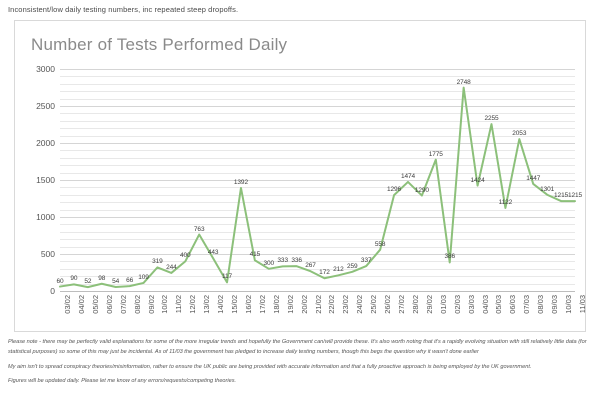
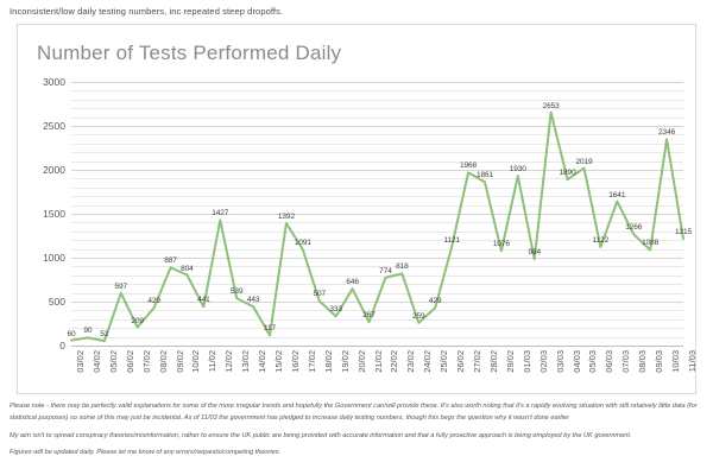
06/02: 98 -> 597
07/02: 54 -> 209
08/02: 66 -> 429
09/02: 109 -> 887
10/02: 319 -> 804
11/02: 244 -> 441
12/02: 400 -> 1427
13/02: 763 -> 539
17/02: 415 -> 1091
18/02: 300 -> 507
20/02: 336 -> 646
22/02: 172 -> 774
23/02: 212 -> 818
25/02: 337 -> 429
26/02: 558 -> 1121
27/02: 1296 -> 1968
28/02: 1474 -> 1861
29/02: 1290 -> 1076
01/03: 1775 -> 1930
02/03: 386 -> 984
03/03: 2748 -> 2653
04/03: 1424 -> 1890
05/03: 2255 -> 2019
07/03: 2053 -> 1641
08/03: 1447 -> 1266
09/03: 1301 -> 1088
10/03: 1215 -> 2346
